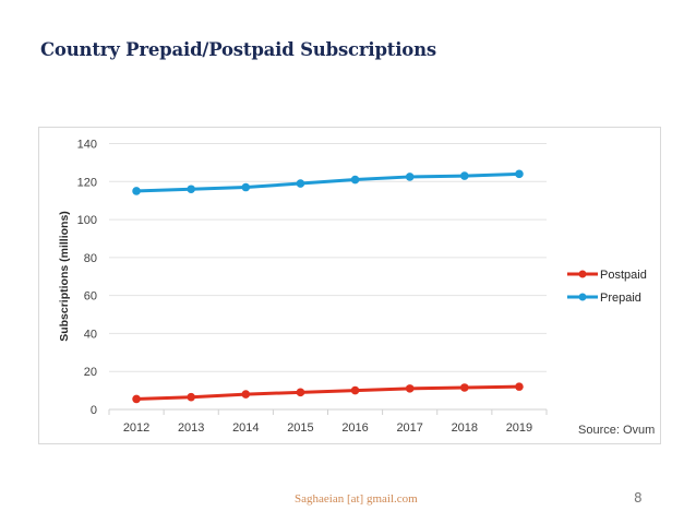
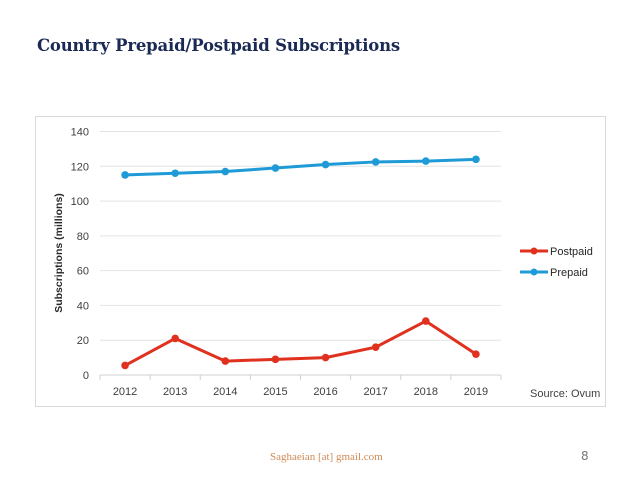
Postpaid/2013: 6 -> 21
Postpaid/2017: 11 -> 16
Postpaid/2018: 12 -> 31
